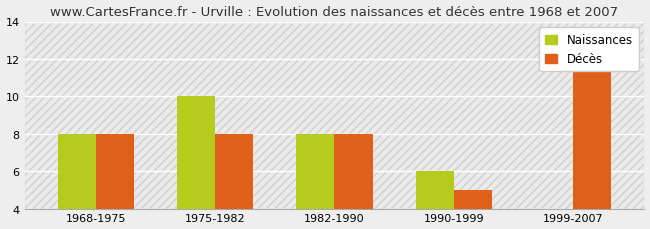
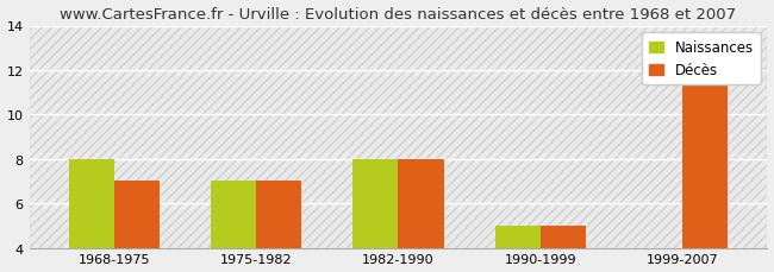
Décès/1968-1975: 8 -> 7
Naissances/1975-1982: 10 -> 7
Décès/1975-1982: 8 -> 7
Naissances/1990-1999: 6 -> 5
